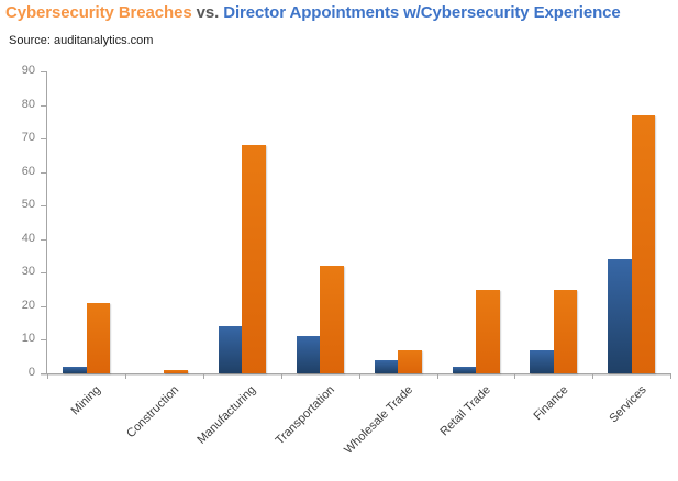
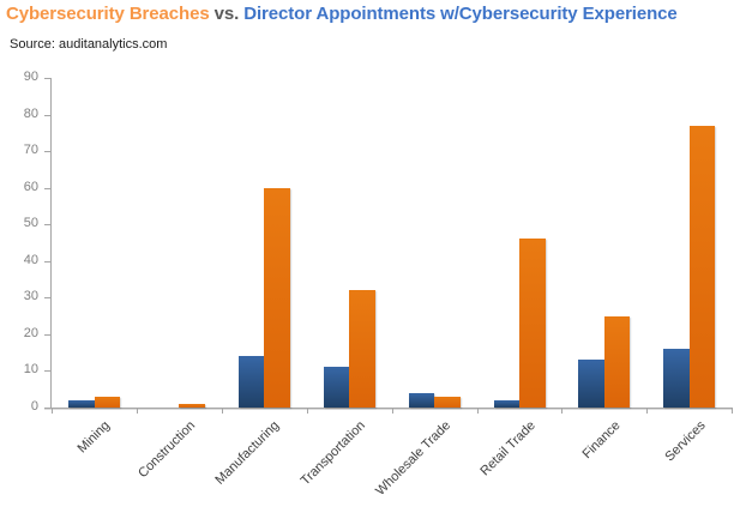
Cybersecurity Breaches/Mining: 21 -> 3
Cybersecurity Breaches/Manufacturing: 68 -> 60
Cybersecurity Breaches/Wholesale Trade: 7 -> 3
Cybersecurity Breaches/Retail Trade: 25 -> 46
Director Appointments w/Cybersecurity Experience/Finance: 7 -> 13
Director Appointments w/Cybersecurity Experience/Services: 34 -> 16
